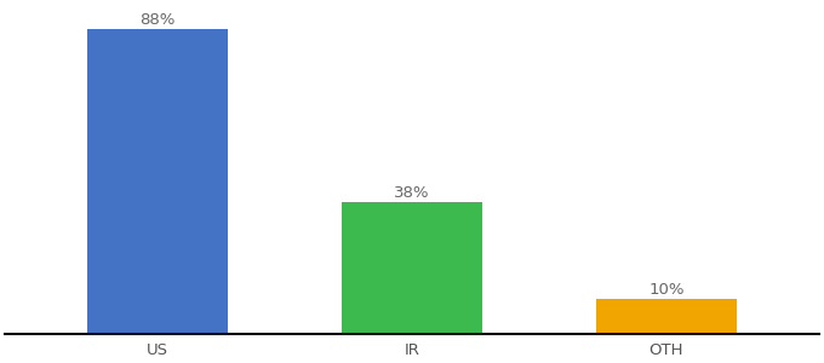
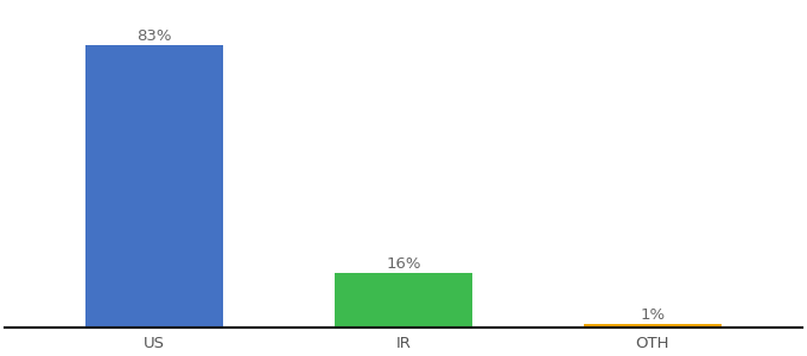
US: 88% -> 83%
IR: 38% -> 16%
OTH: 10% -> 1%
